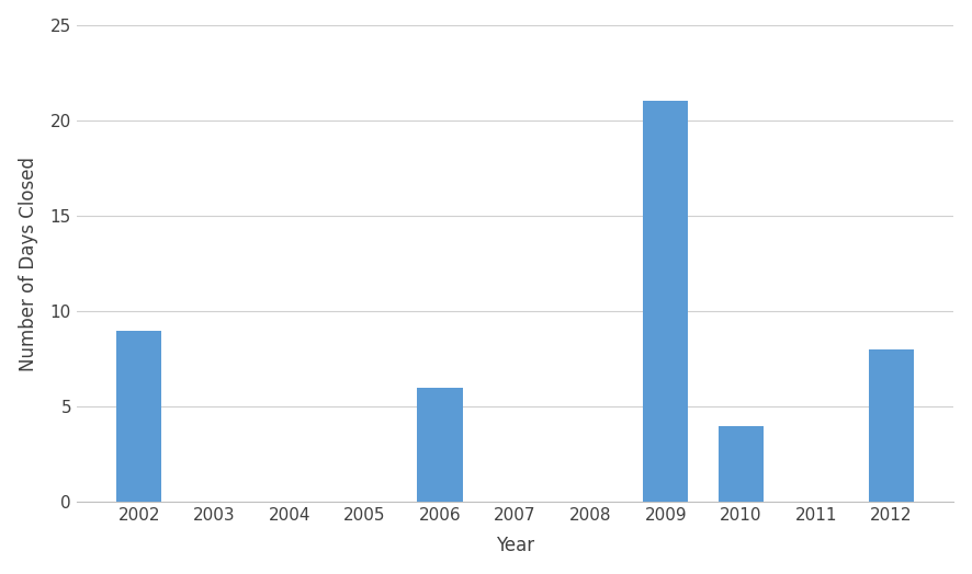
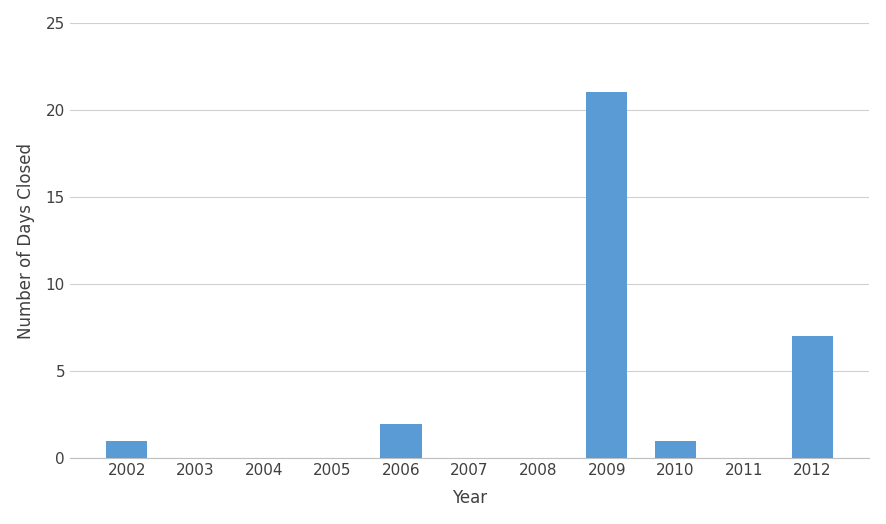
2002: 9 -> 1
2006: 6 -> 2
2010: 4 -> 1
2012: 8 -> 7
